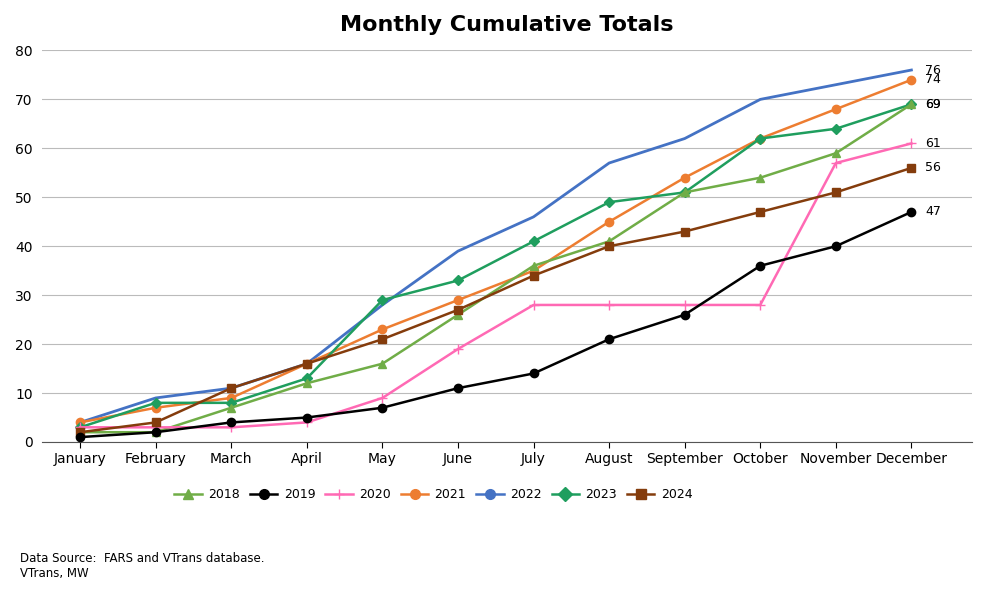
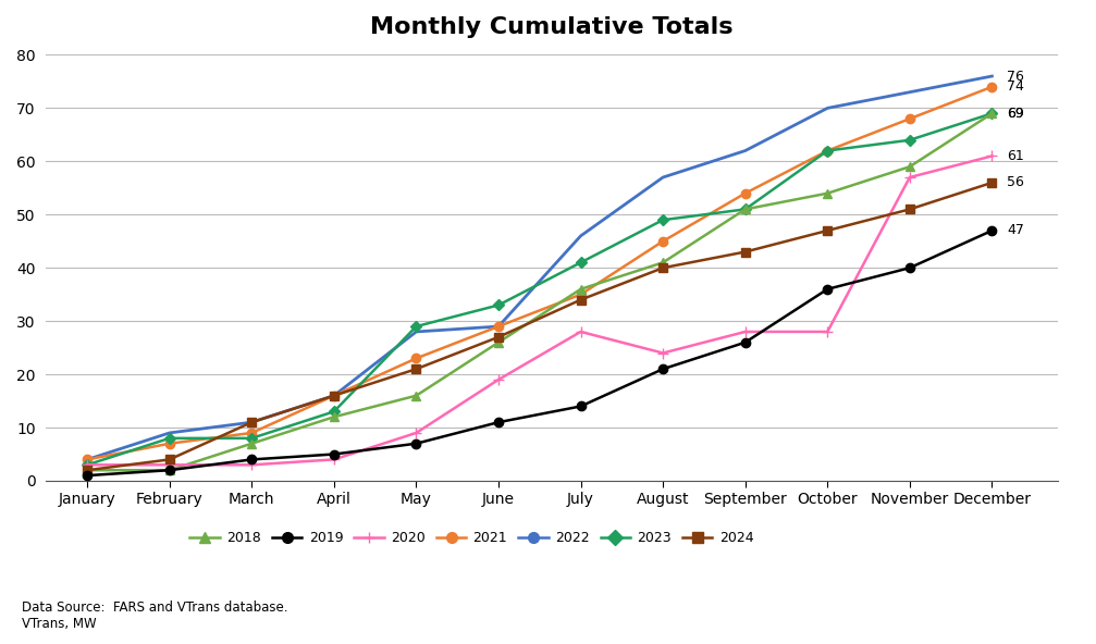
2022/June: 39 -> 29
2020/August: 28 -> 24
